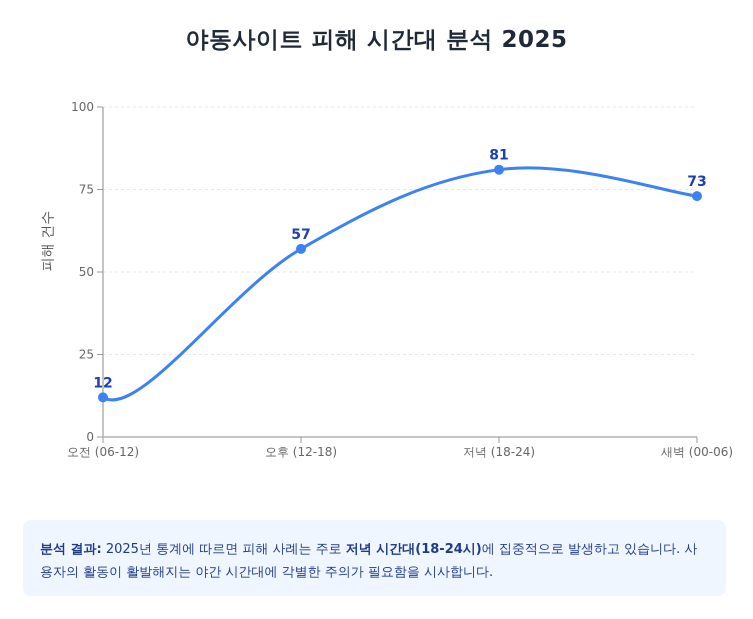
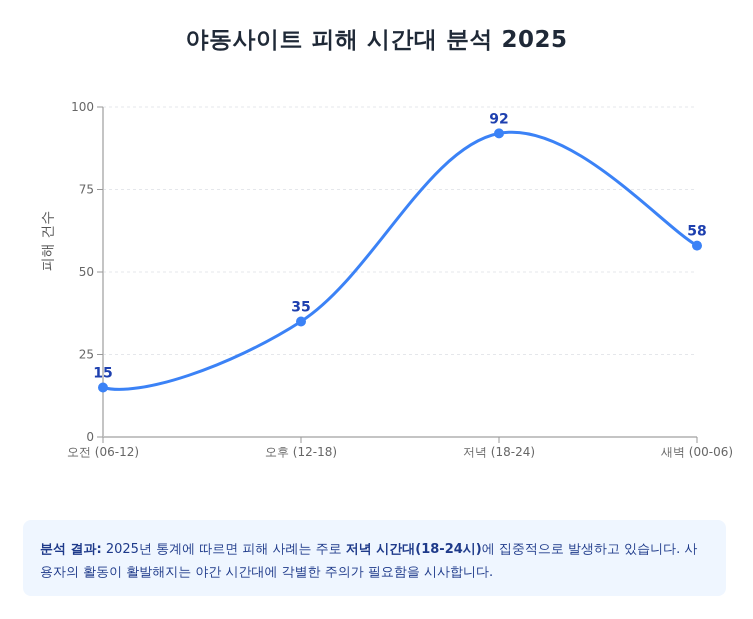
오전 (06-12): 12 -> 15
오후 (12-18): 57 -> 35
저녁 (18-24): 81 -> 92
새벽 (00-06): 73 -> 58
